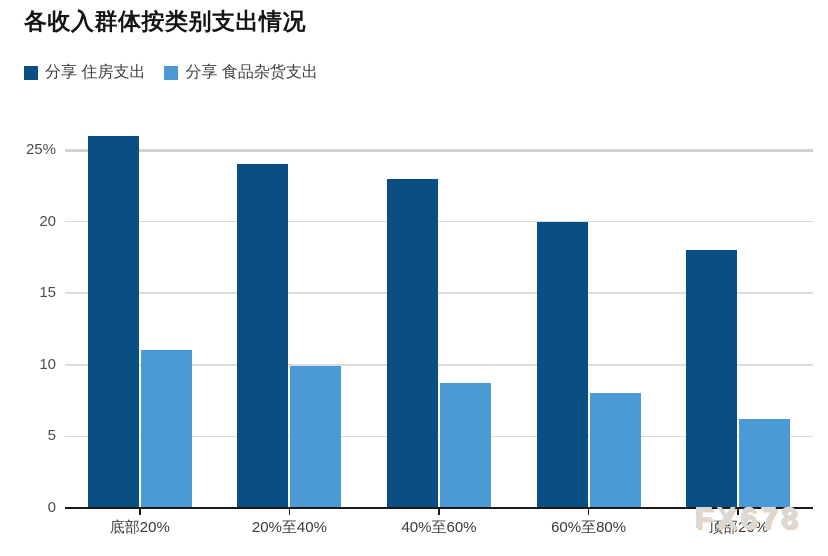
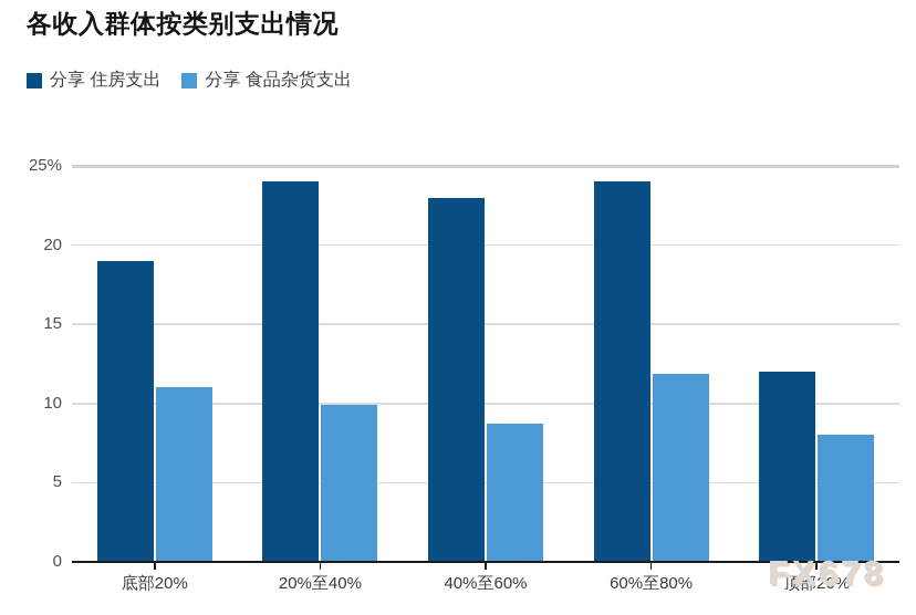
分享 住房支出/底部20%: 26% -> 19%
分享 住房支出/60%至80%: 20% -> 24%
分享 食品杂货支出/60%至80%: 8.0% -> 11.9%
分享 住房支出/顶部20%: 18% -> 12%
分享 食品杂货支出/顶部20%: 6.2% -> 8.0%
